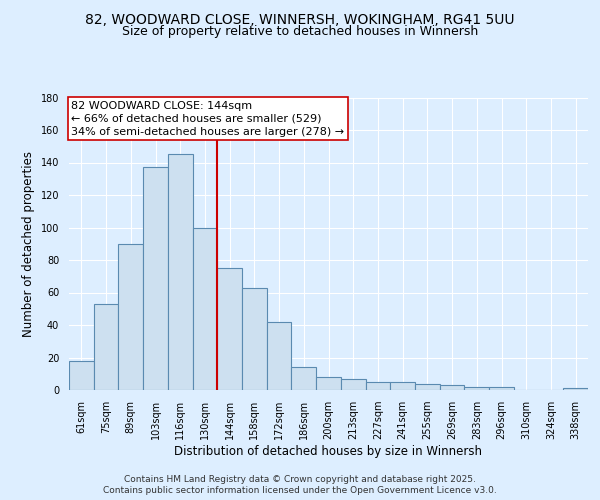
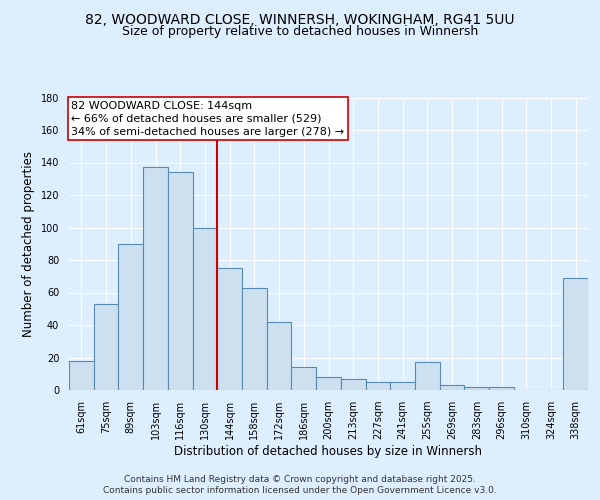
116sqm: 145 -> 134
255sqm: 4 -> 17
338sqm: 1 -> 69
